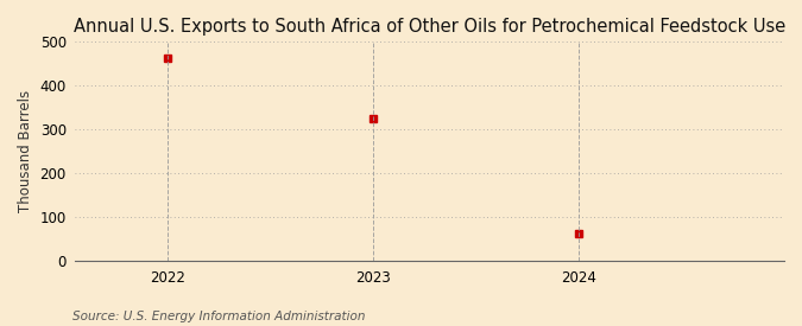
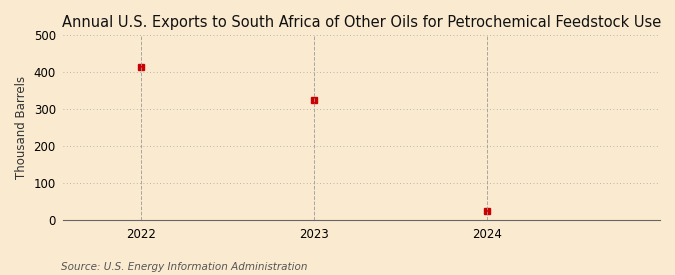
2022: 463 -> 415
2024: 62 -> 25
